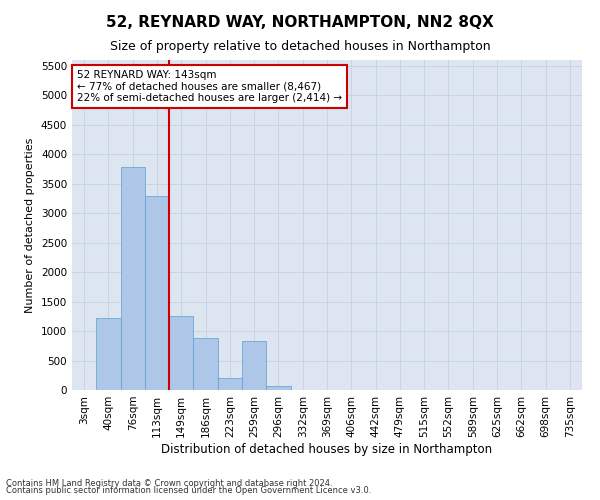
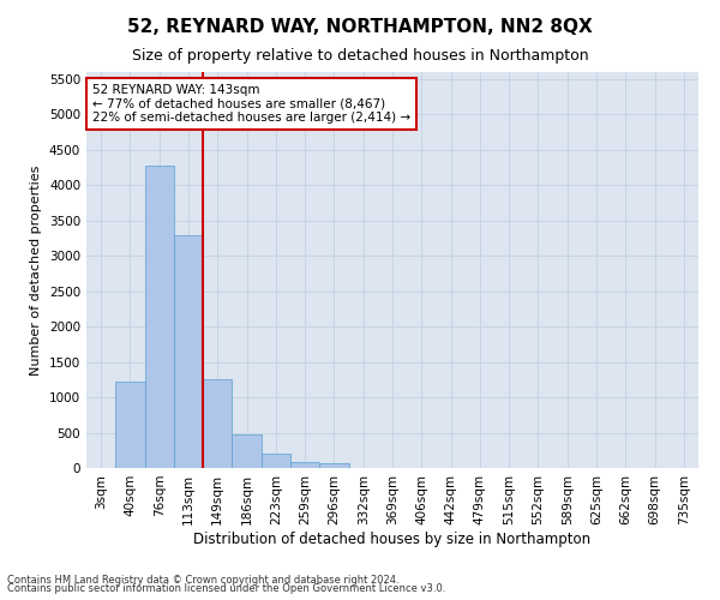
76sqm: 3780 -> 4280
186sqm: 880 -> 470
259sqm: 840 -> 90
